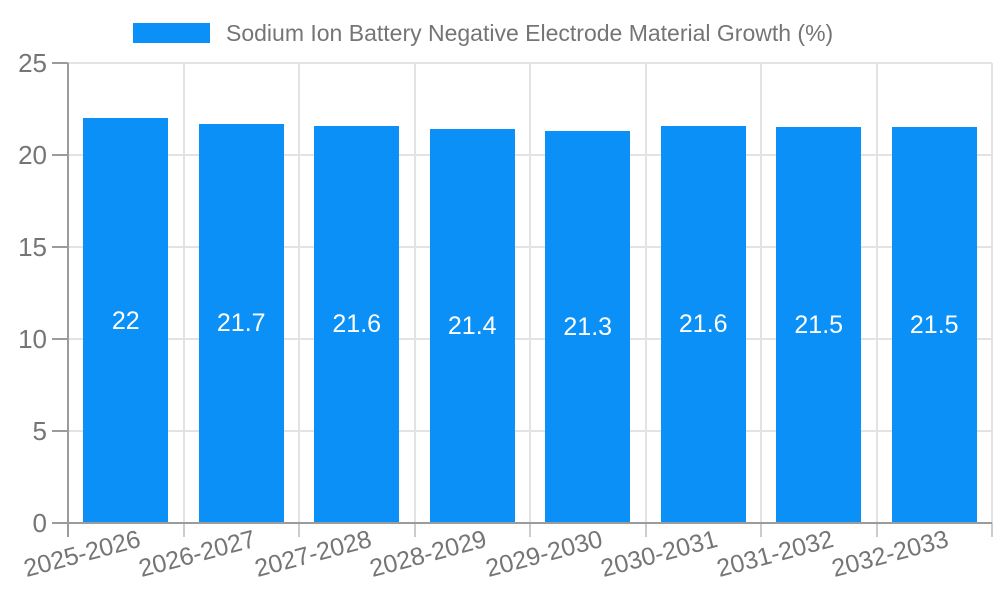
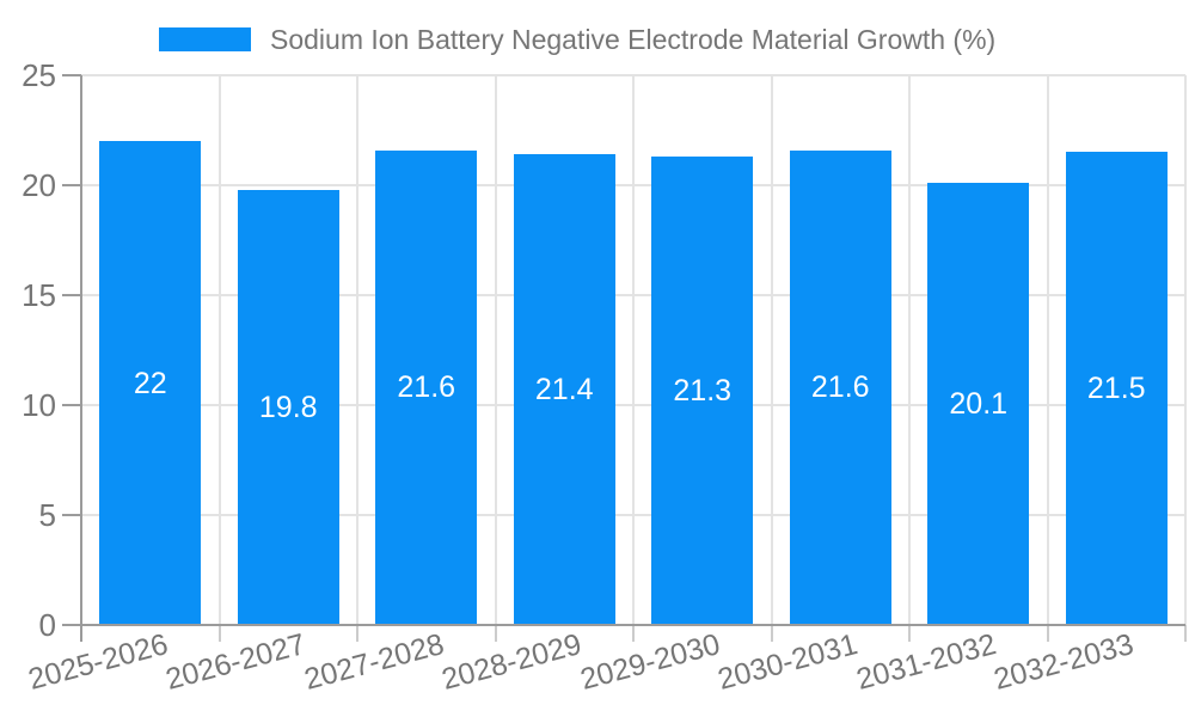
2026-2027: 21.7 -> 19.8
2031-2032: 21.5 -> 20.1
